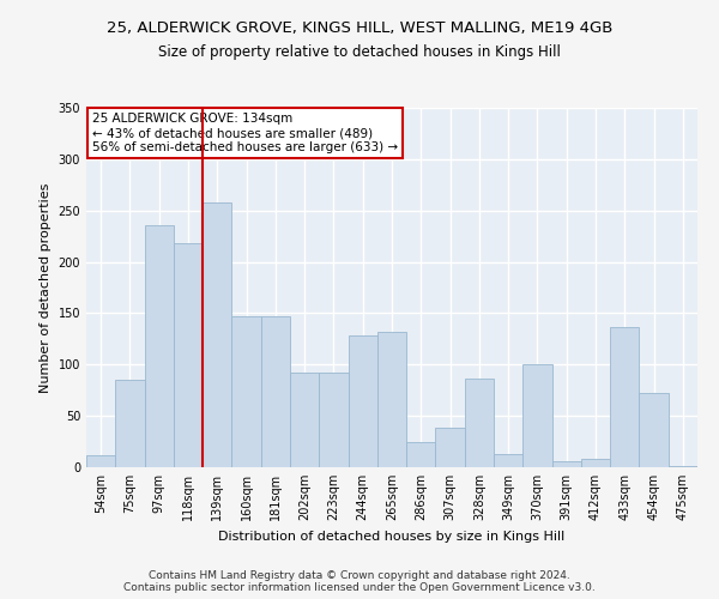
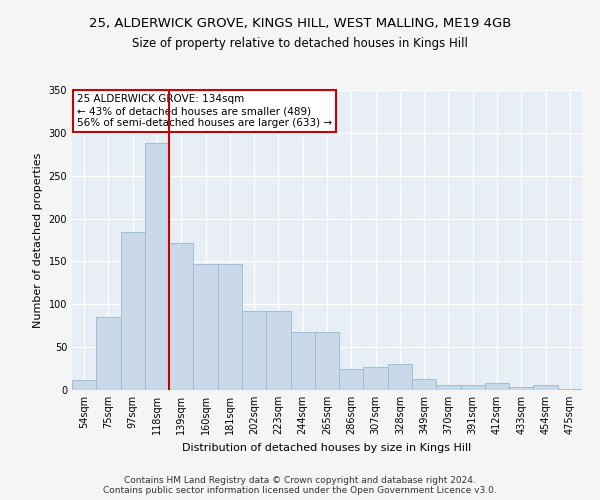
97sqm: 236 -> 184
118sqm: 218 -> 288
139sqm: 258 -> 172
244sqm: 128 -> 68
265sqm: 132 -> 68
307sqm: 38 -> 27
328sqm: 86 -> 30
370sqm: 100 -> 6
433sqm: 136 -> 3
454sqm: 72 -> 6
